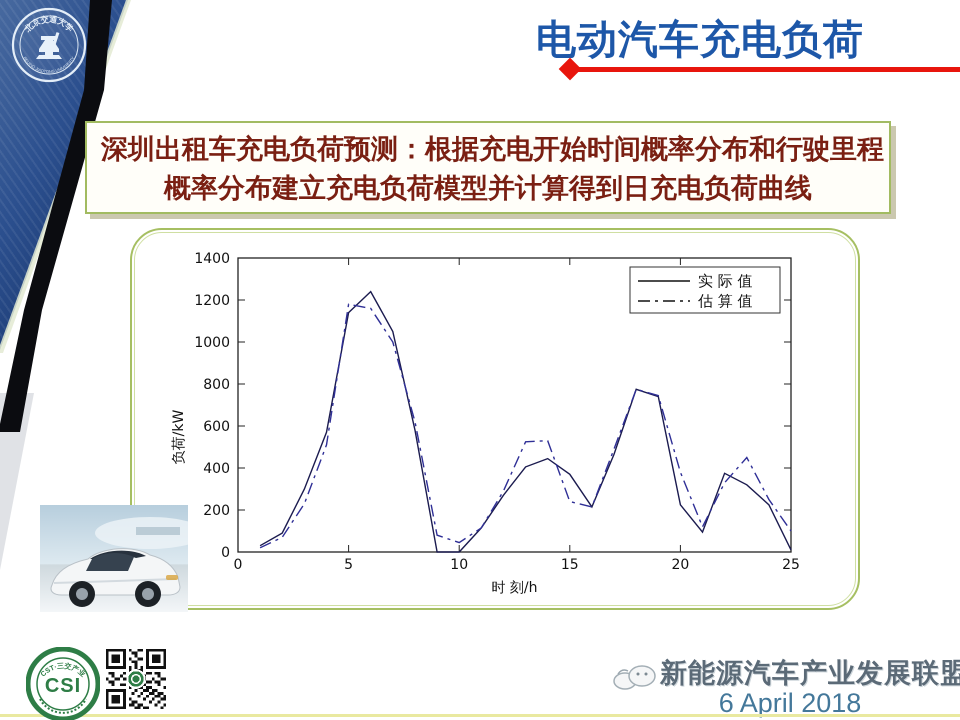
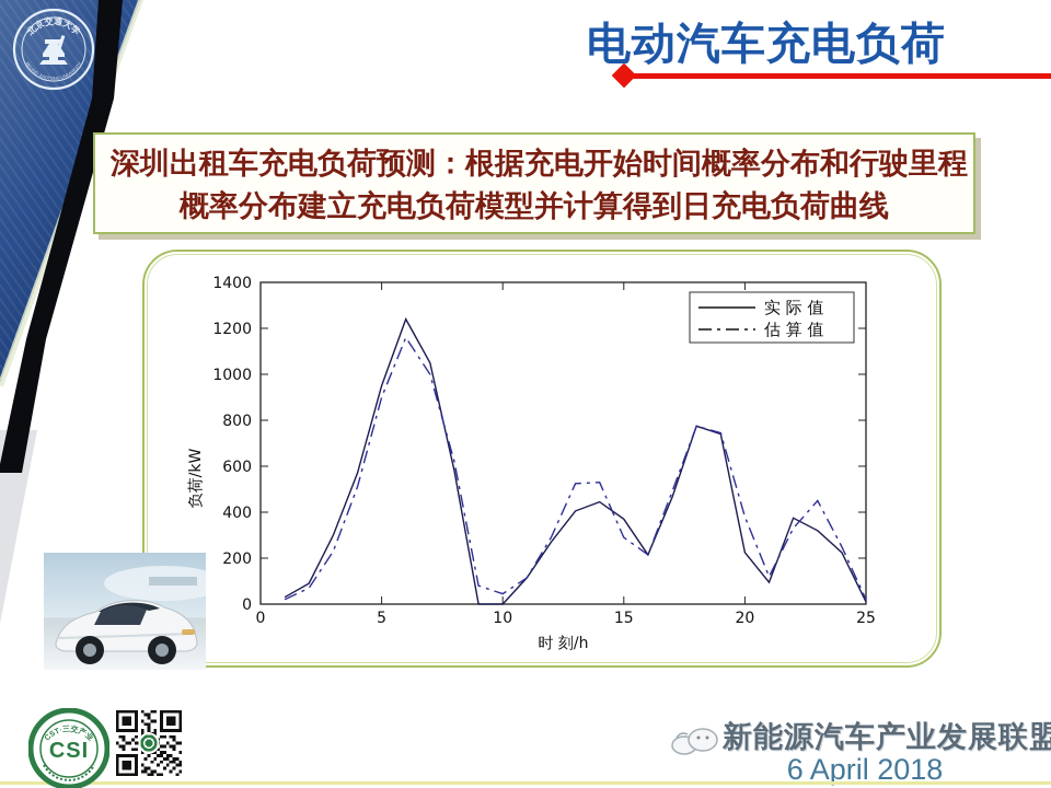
实际值/5: 1140 -> 950
估算值/5: 1180 -> 900
估算值/15: 240 -> 290
估算值/25: 100 -> 20
